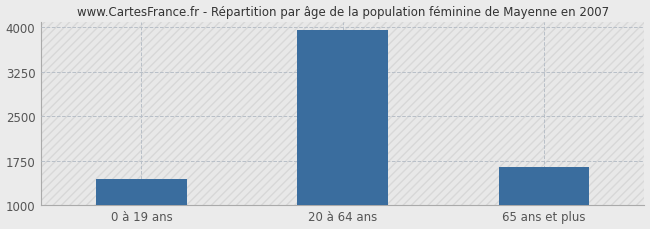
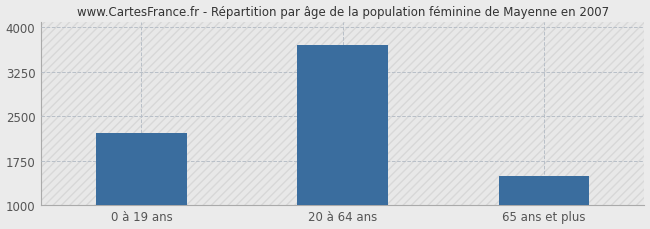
0 à 19 ans: 1430 -> 2220
20 à 64 ans: 3960 -> 3700
65 ans et plus: 1640 -> 1480
